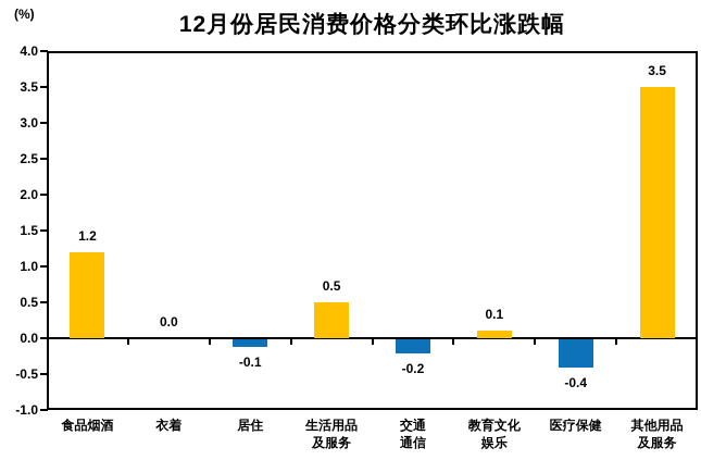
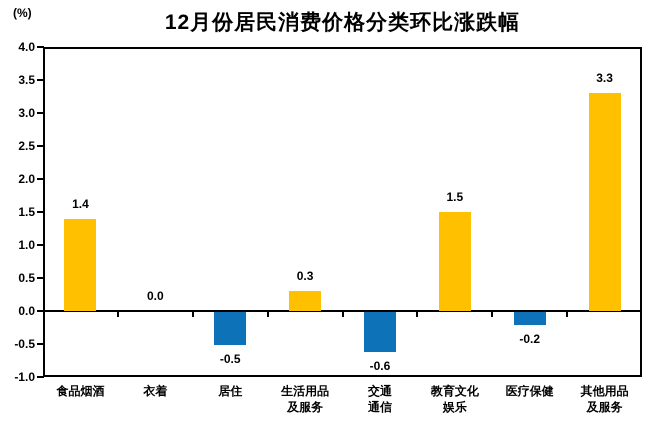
食品烟酒: 1.2 -> 1.4
居住: -0.1 -> -0.5
生活用品 及服务: 0.5 -> 0.3
交通 通信: -0.2 -> -0.6
教育文化 娱乐: 0.1 -> 1.5
医疗保健: -0.4 -> -0.2
其他用品 及服务: 3.5 -> 3.3
